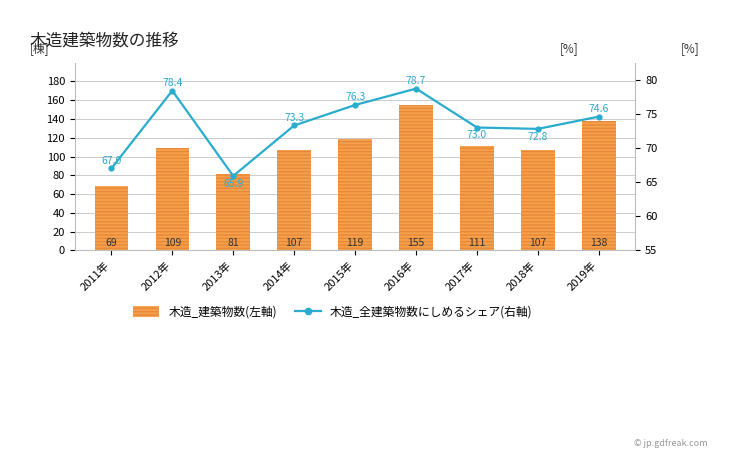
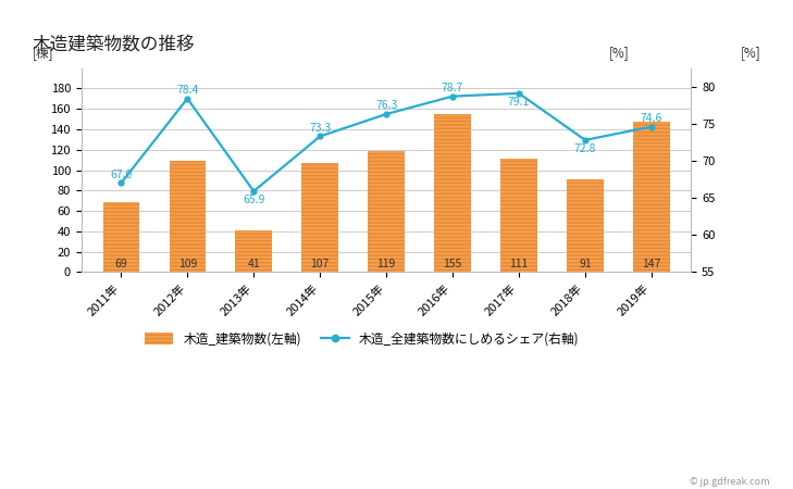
木造_建築物数(左軸)/2013年: 81 -> 41
木造_全建築物数にしめるシェア(右軸)/2017年: 73.0 -> 79.1
木造_建築物数(左軸)/2018年: 107 -> 91
木造_建築物数(左軸)/2019年: 138 -> 147
